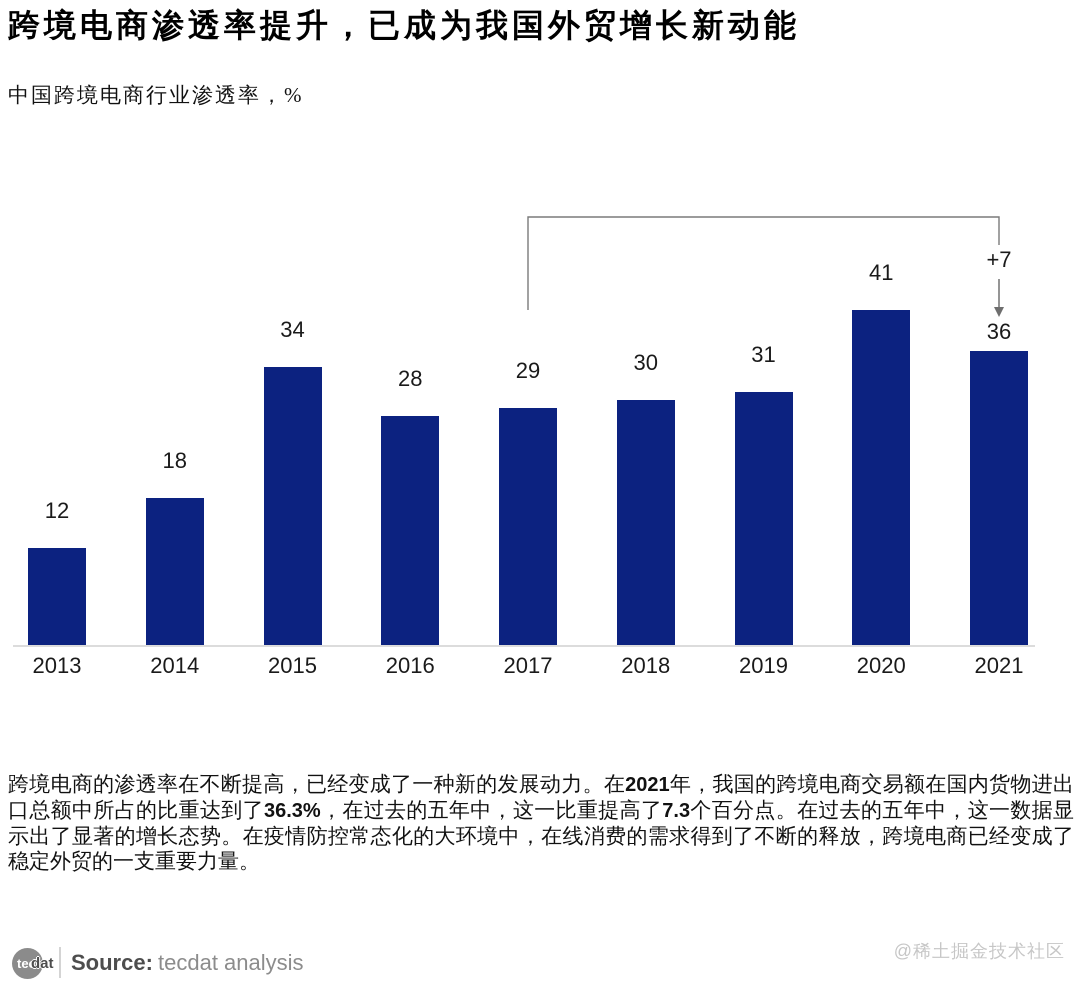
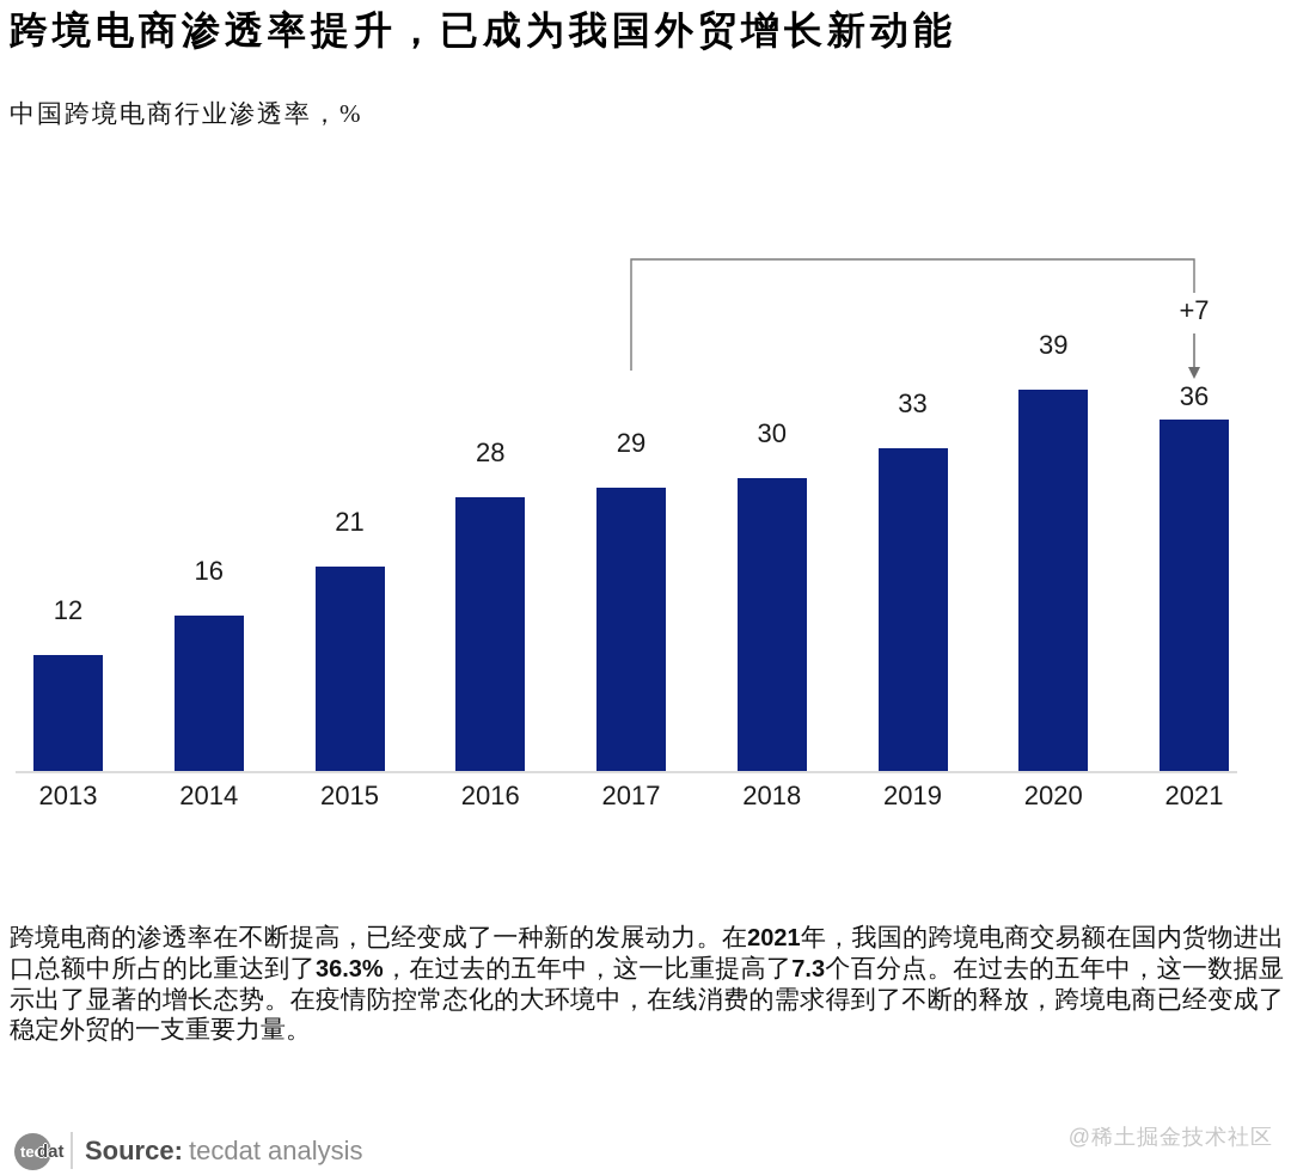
2014: 18 -> 16
2015: 34 -> 21
2019: 31 -> 33
2020: 41 -> 39
